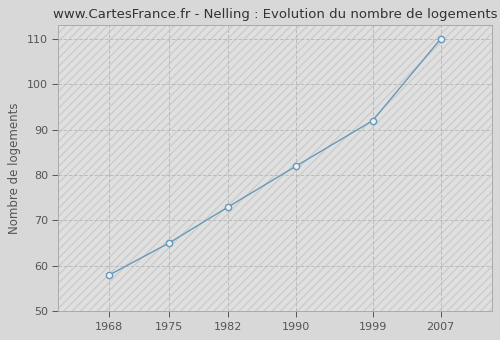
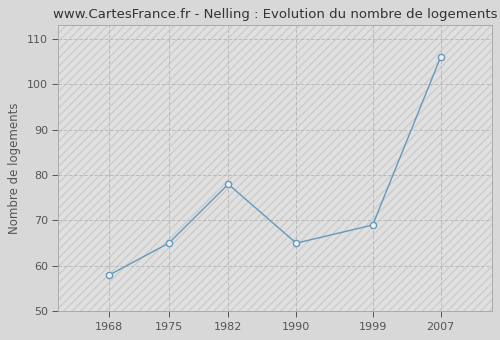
1982: 73 -> 78
1990: 82 -> 65
1999: 92 -> 69
2007: 110 -> 106
